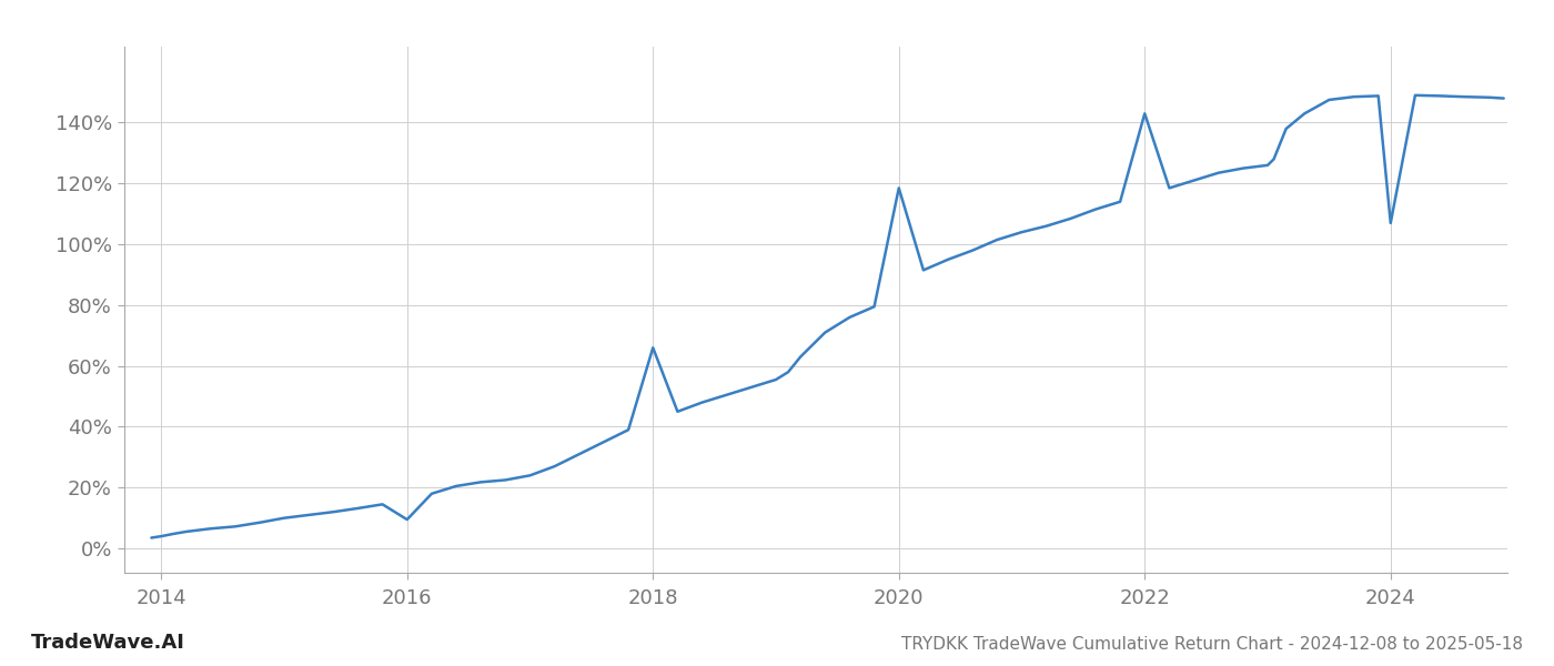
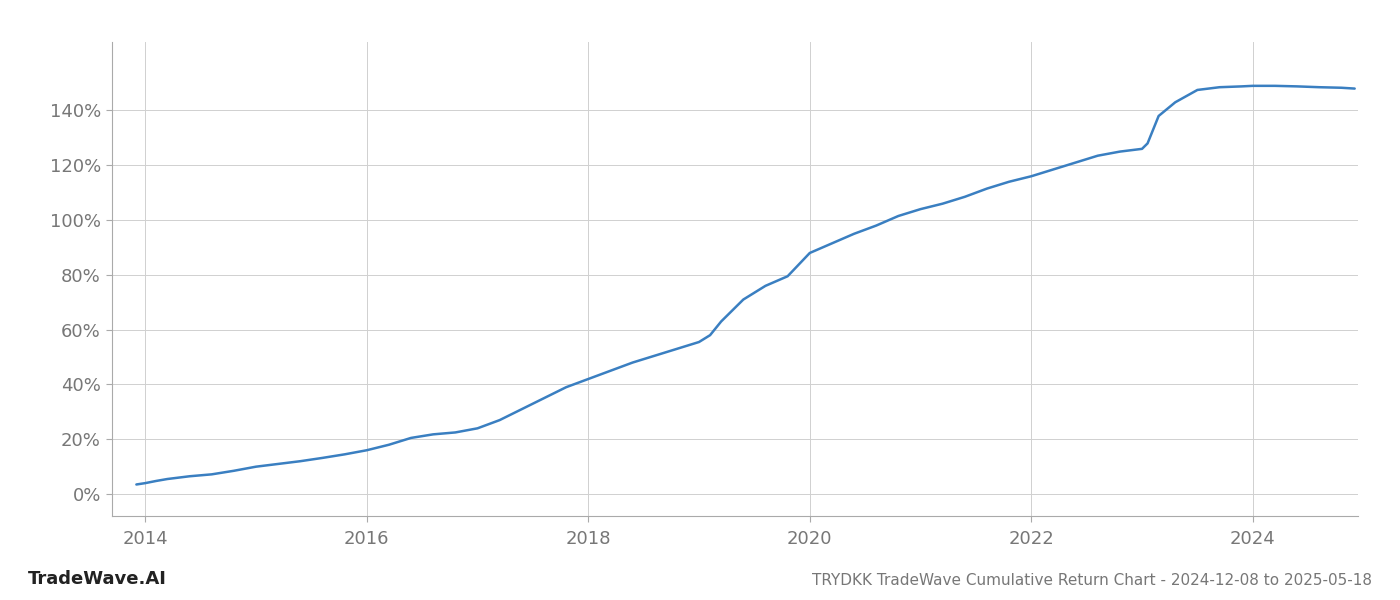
2016: 9.5% -> 16.0%
2018: 66.0% -> 42.0%
2020: 118.5% -> 88.0%
2022: 143.0% -> 116.0%
2024: 107.0% -> 149.0%
